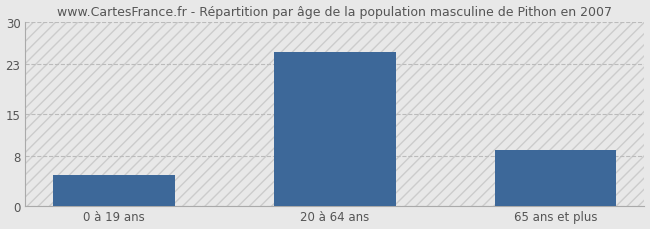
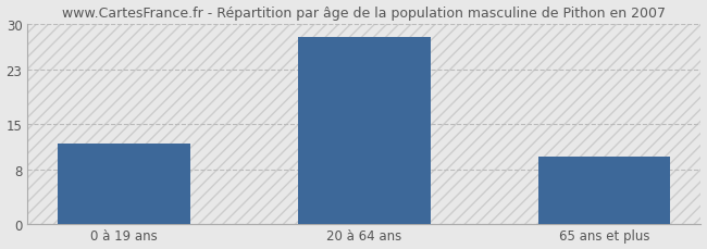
0 à 19 ans: 5 -> 12
20 à 64 ans: 25 -> 28
65 ans et plus: 9 -> 10
